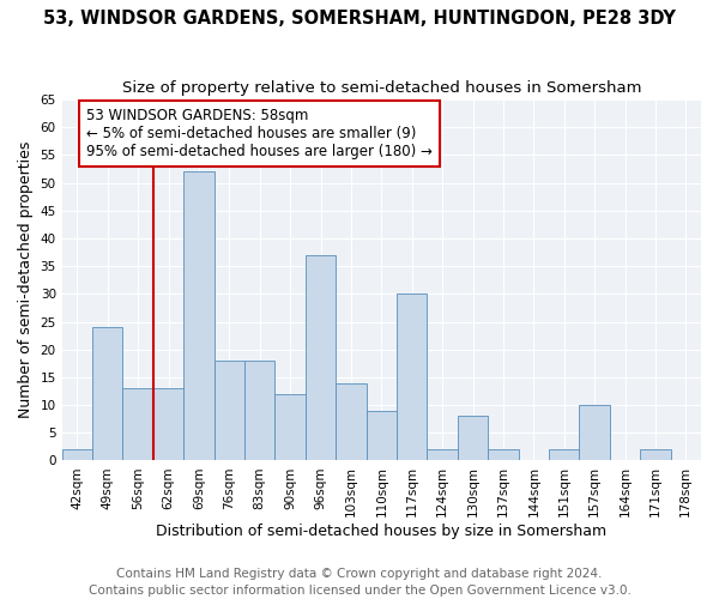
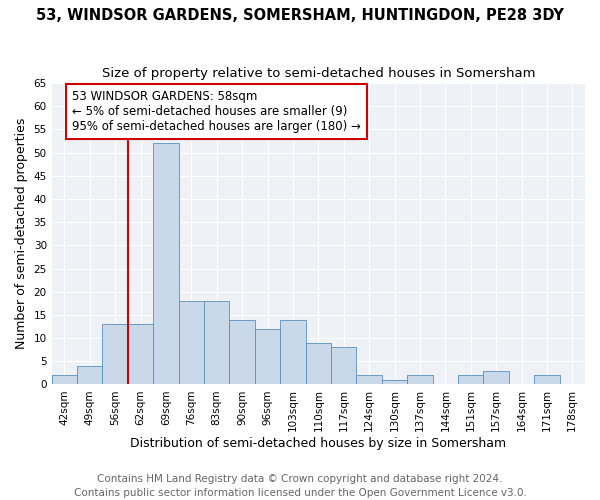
49sqm: 24 -> 4
90sqm: 12 -> 14
96sqm: 37 -> 12
117sqm: 30 -> 8
130sqm: 8 -> 1
157sqm: 10 -> 3
